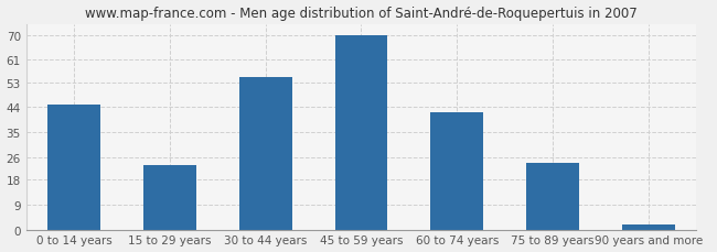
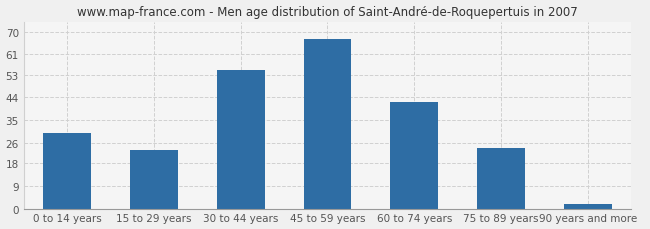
0 to 14 years: 45 -> 30
45 to 59 years: 70 -> 67
